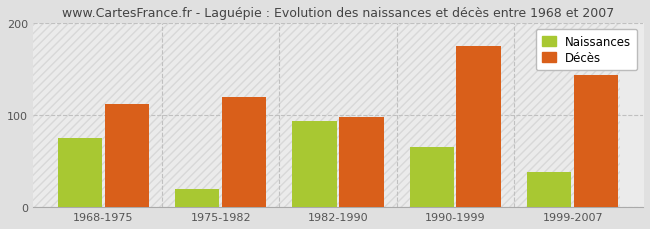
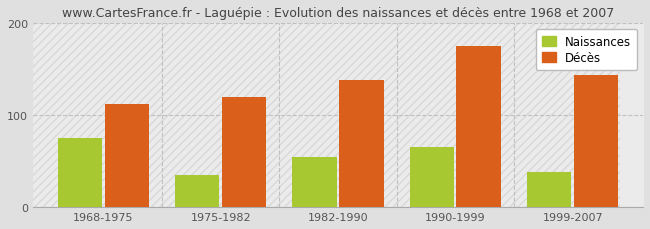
Naissances/1975-1982: 20 -> 35
Naissances/1982-1990: 94 -> 55
Décès/1982-1990: 98 -> 138
